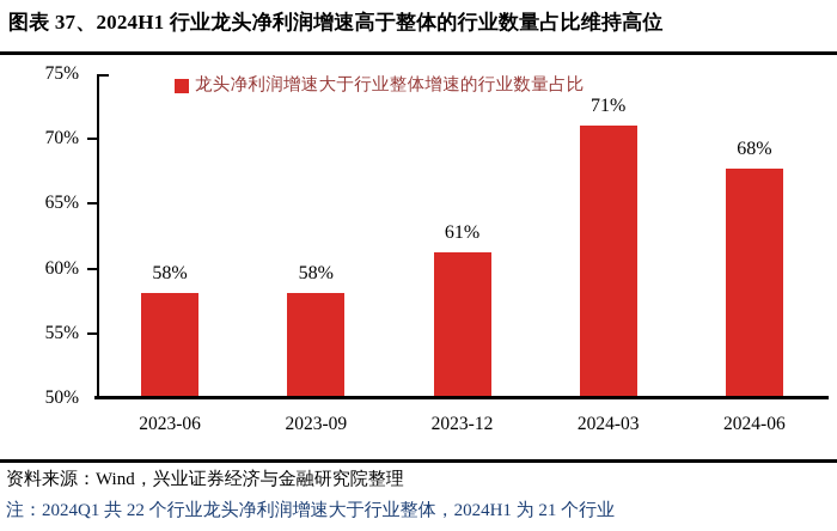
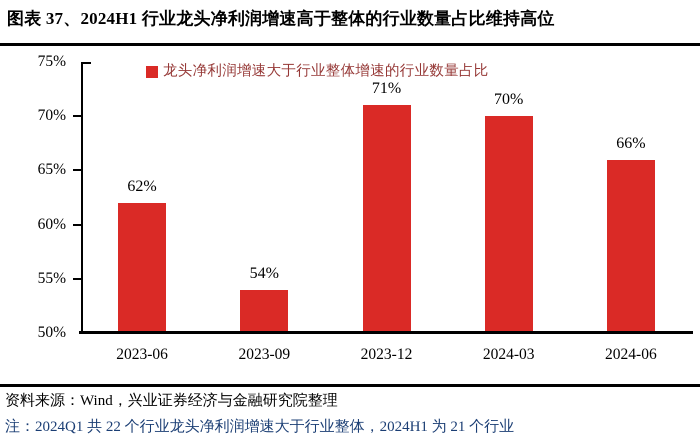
2023-06: 58% -> 62%
2023-09: 58% -> 54%
2023-12: 61% -> 71%
2024-03: 71% -> 70%
2024-06: 68% -> 66%
